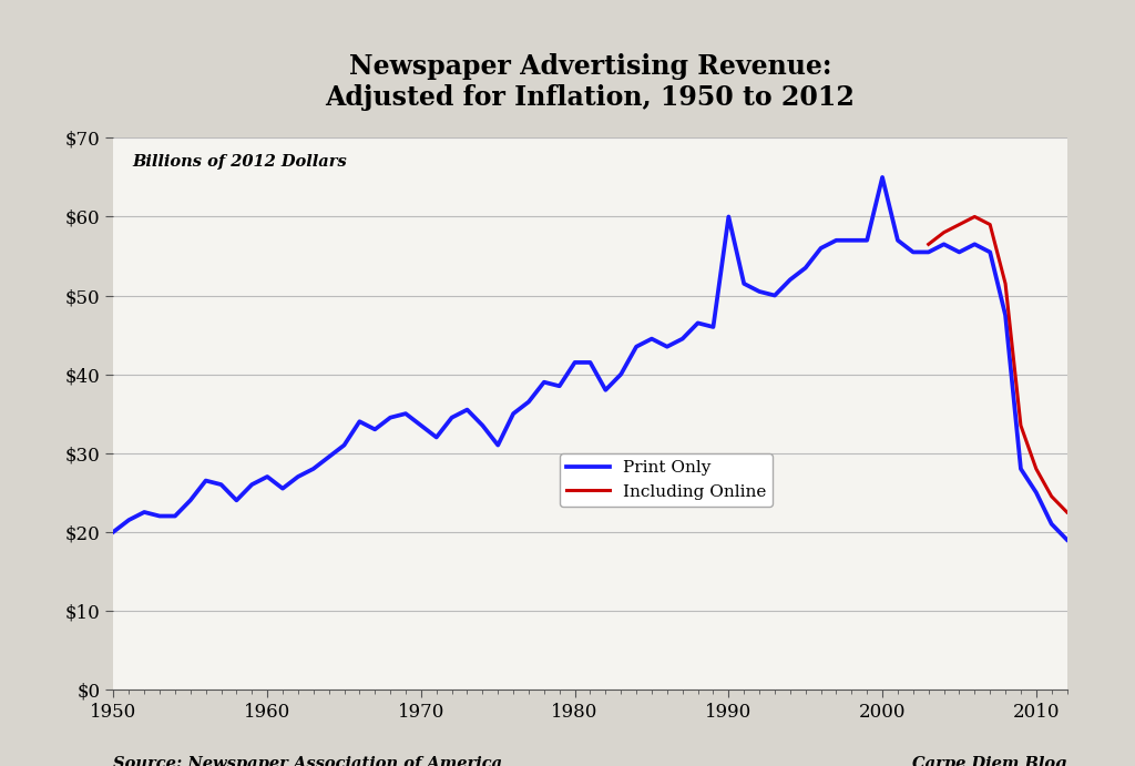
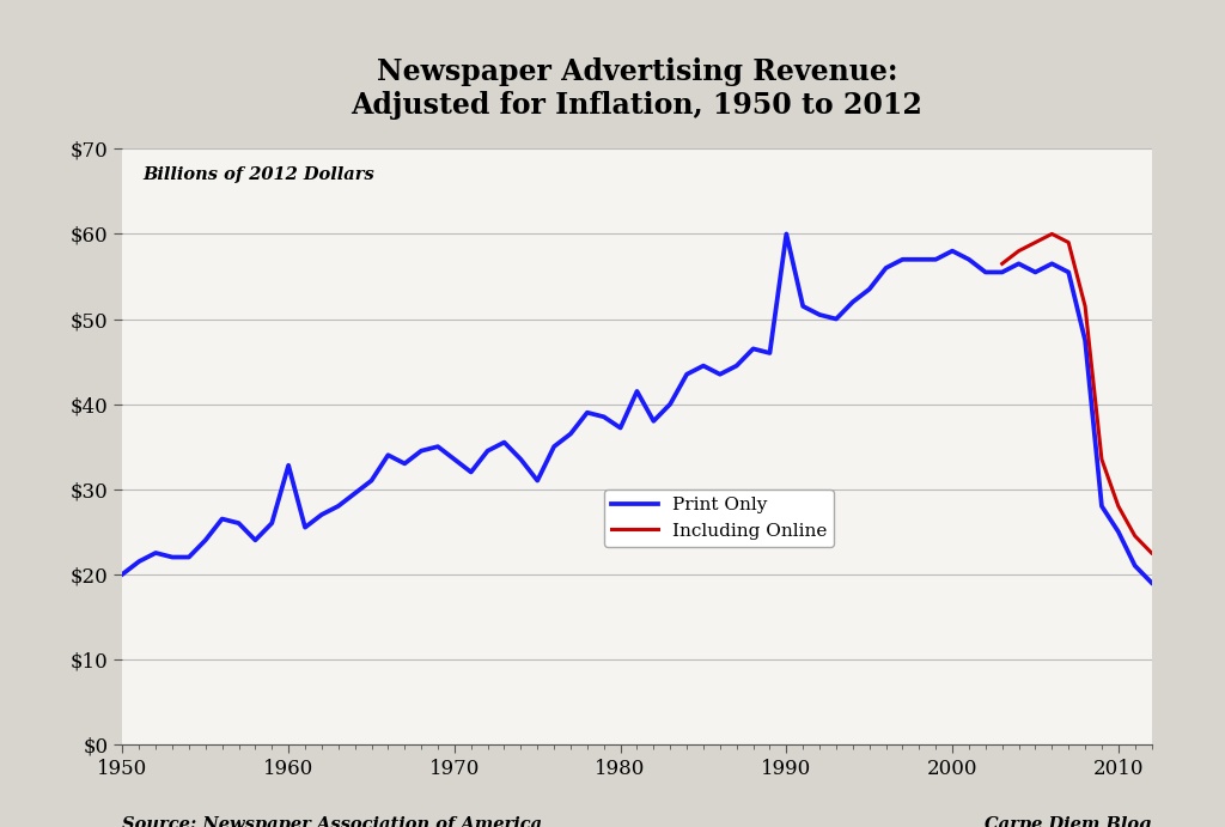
Print Only/1960: $27.0 -> $32.8
Print Only/1980: $41.5 -> $37.2
Print Only/2000: $65.0 -> $58.0
